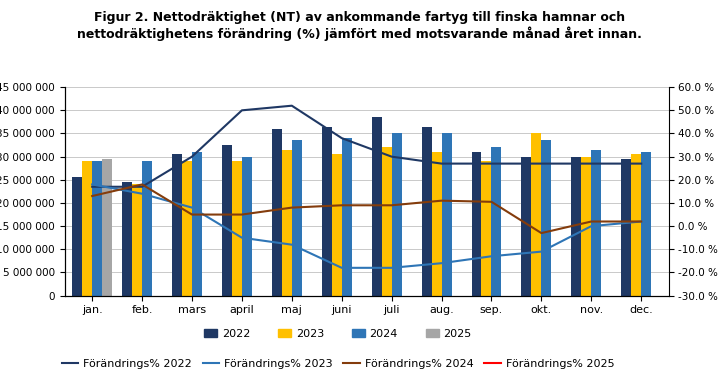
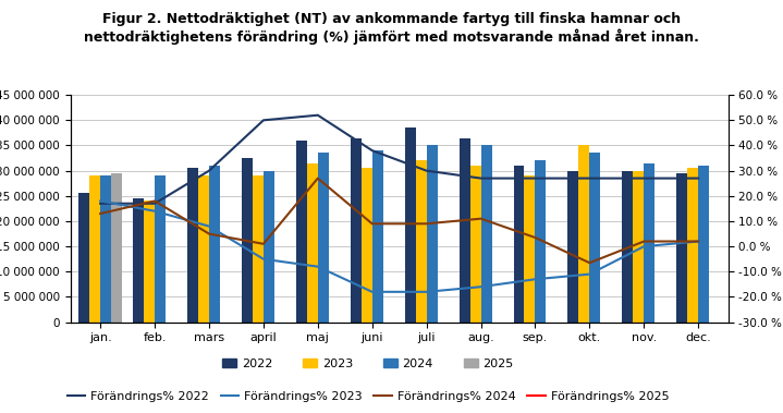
Förändrings% 2024/april: 5.0 % -> 1.0 %
Förändrings% 2024/maj: 8.0 % -> 27.0 %
Förändrings% 2024/sep.: 10.5 % -> 3.5 %
Förändrings% 2024/okt.: -3.0 % -> -6.5 %
